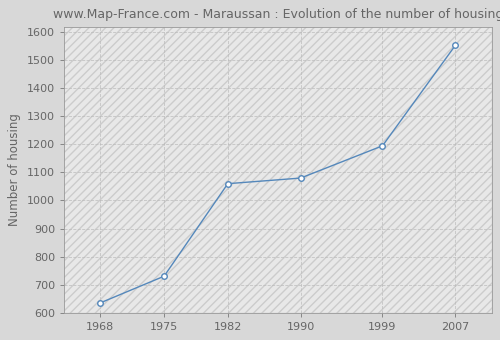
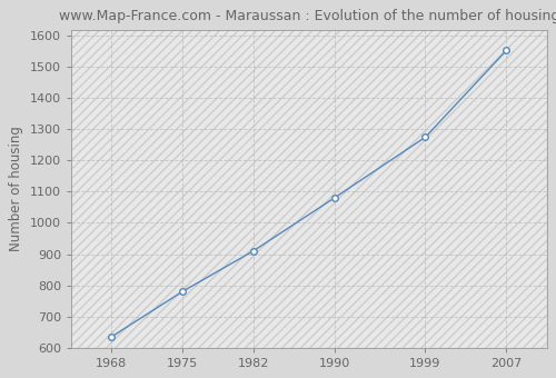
1975: 730 -> 780
1982: 1060 -> 910
1999: 1195 -> 1275
